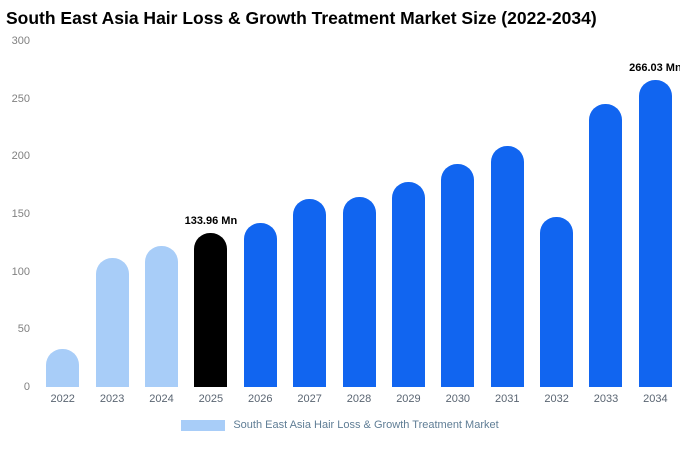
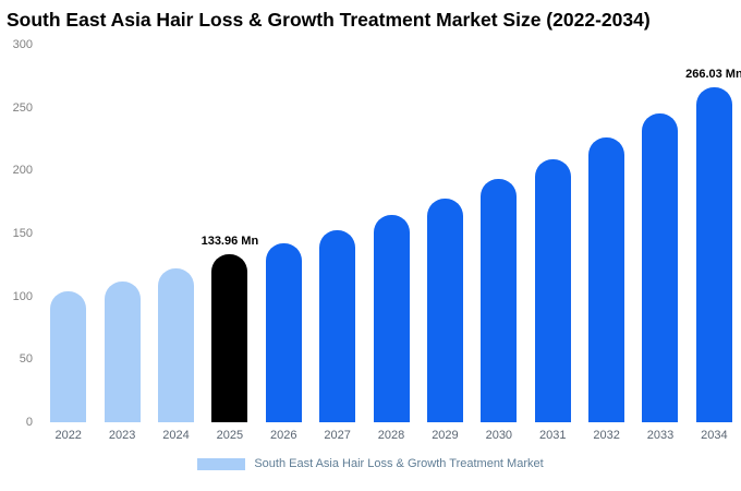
2022: 33 -> 104
2027: 163 -> 153
2032: 147 -> 226
